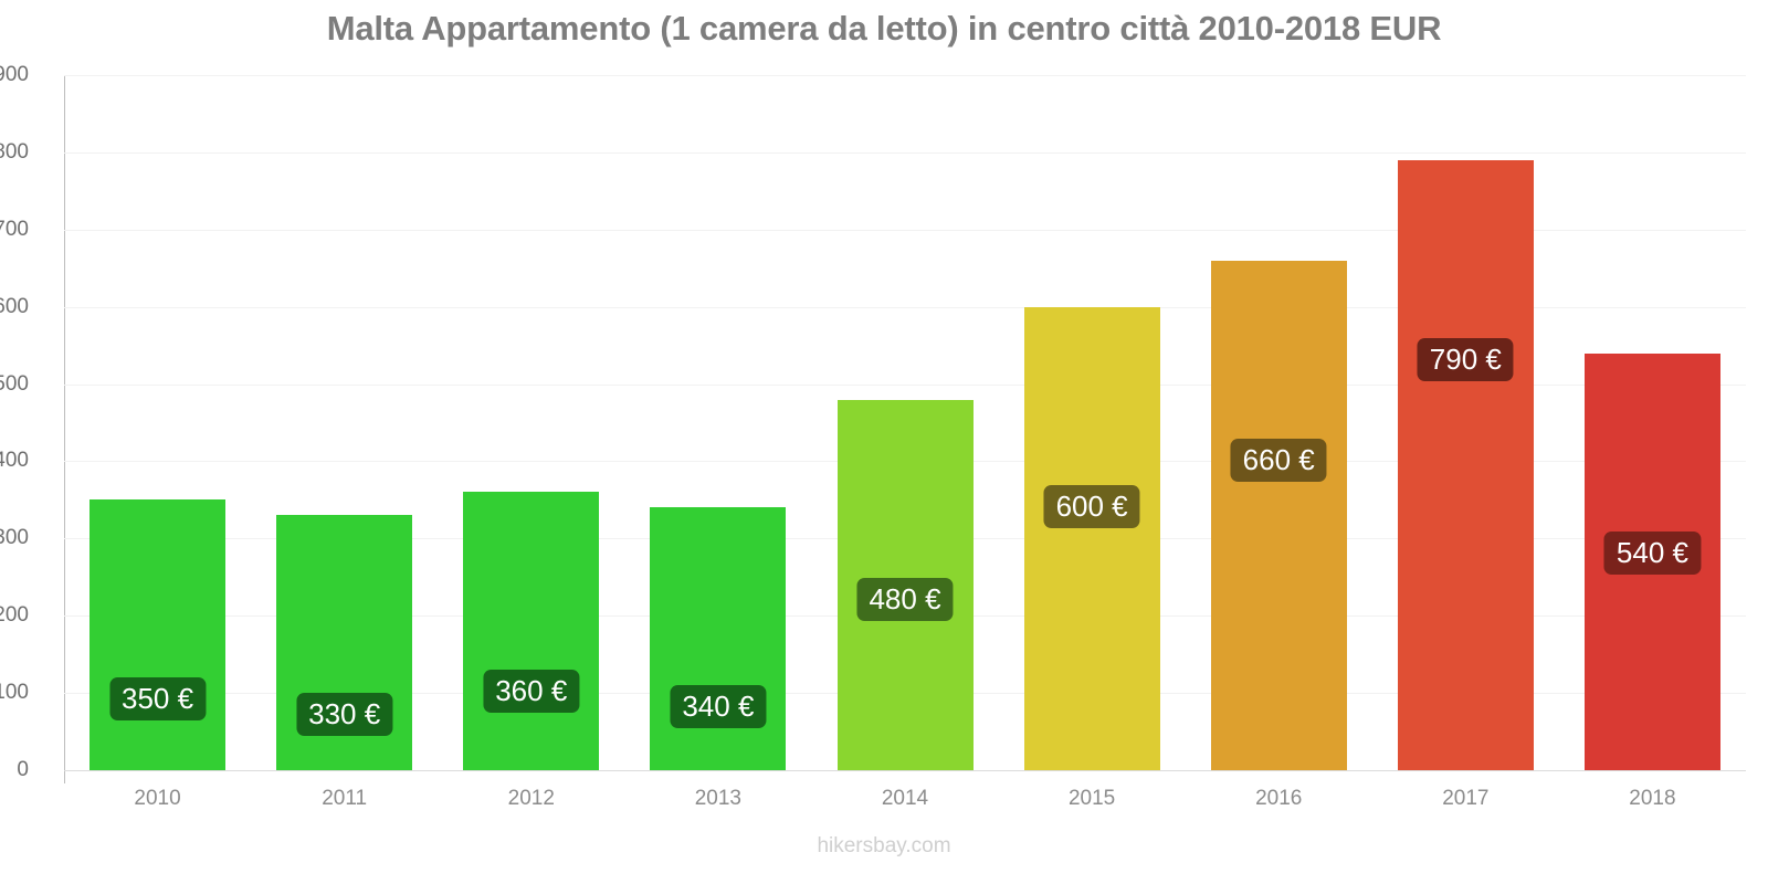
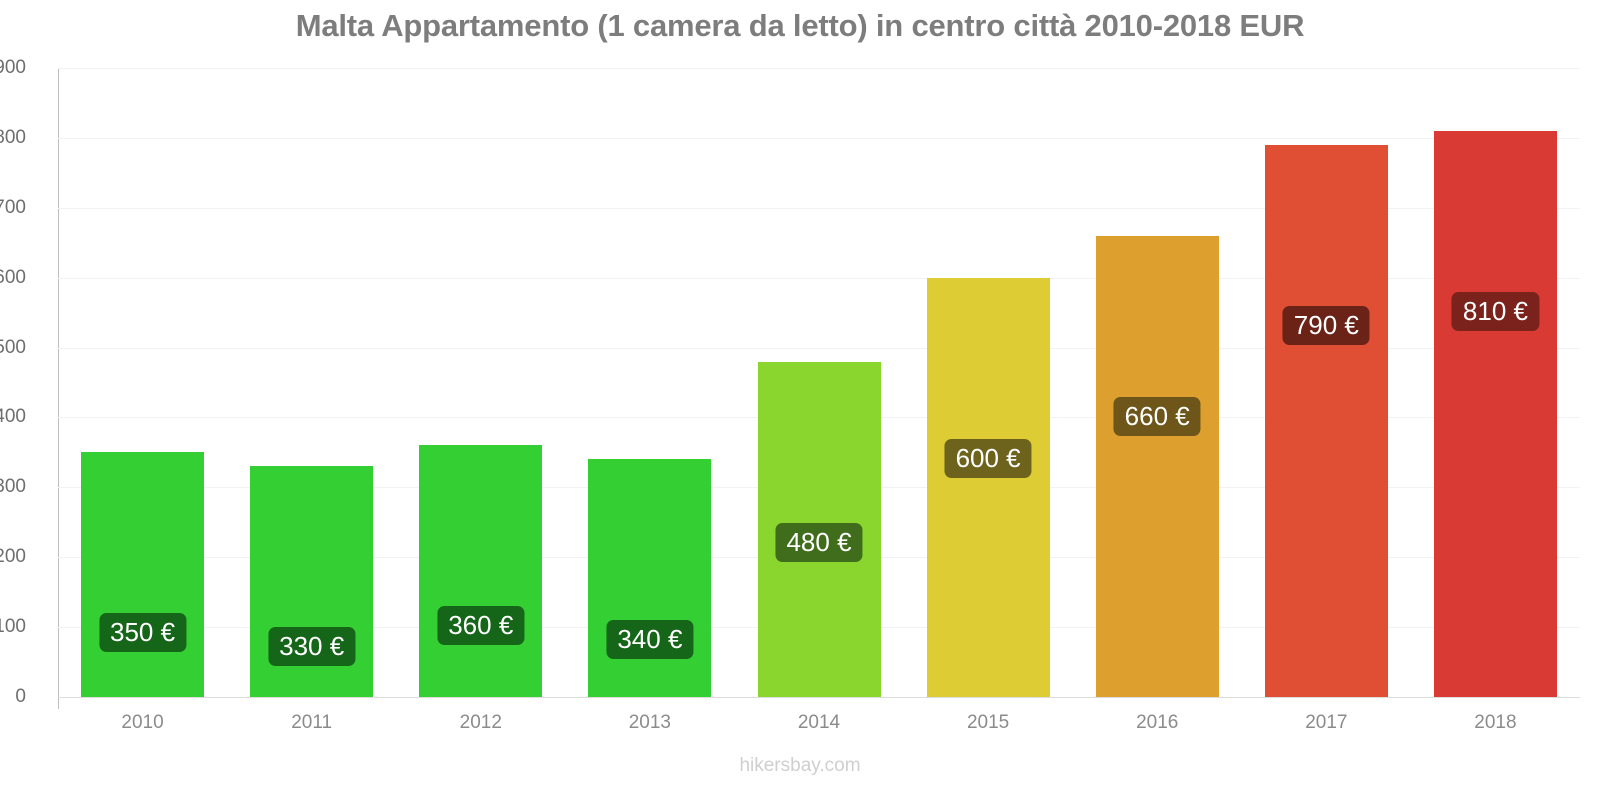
2018: 540 -> 810
